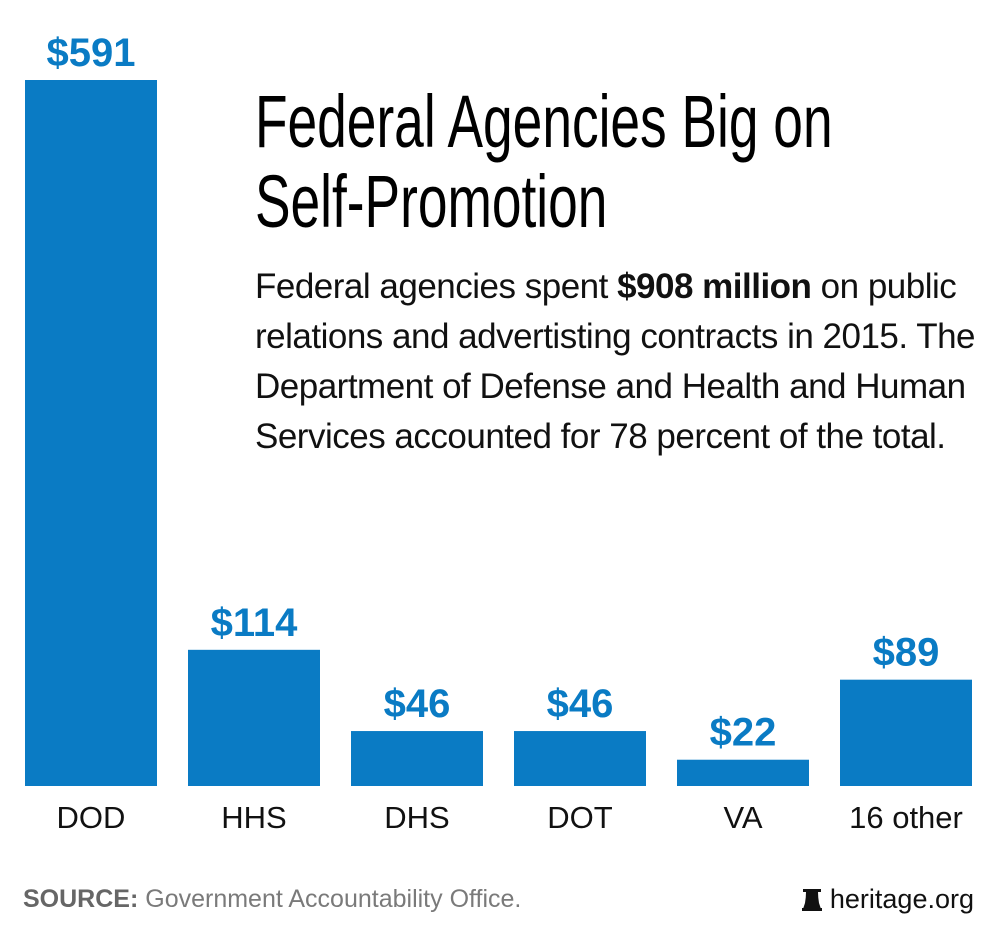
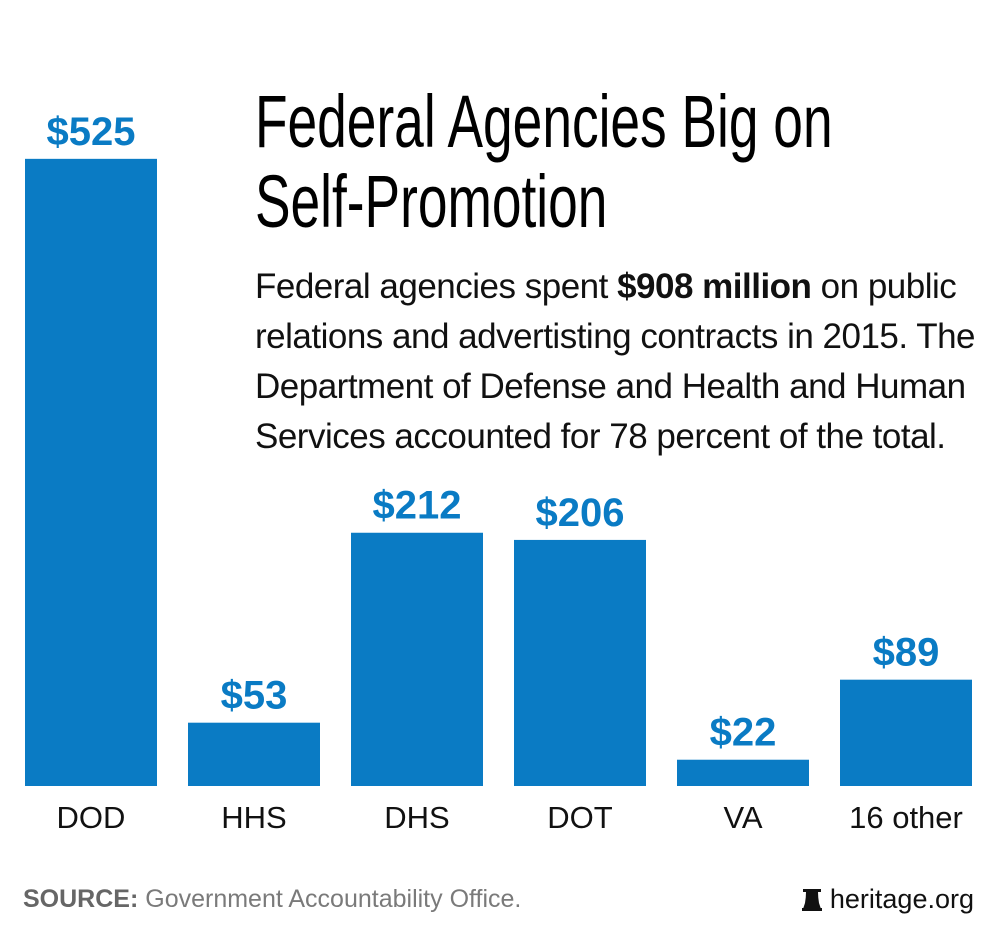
DOD: $591 -> $525
HHS: $114 -> $53
DHS: $46 -> $212
DOT: $46 -> $206
